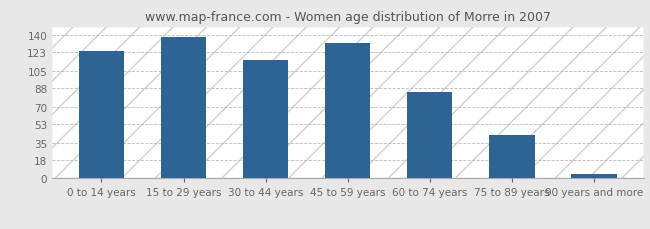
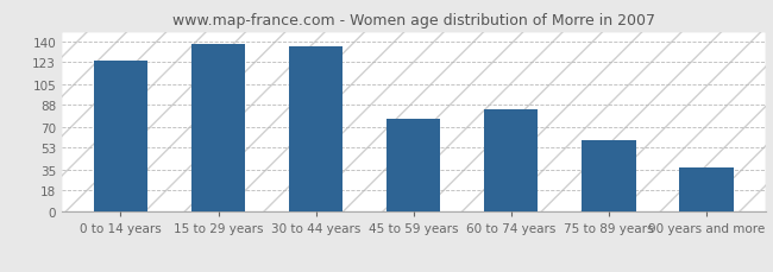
30 to 44 years: 115 -> 136
45 to 59 years: 132 -> 76
75 to 89 years: 42 -> 59
90 years and more: 4 -> 36
